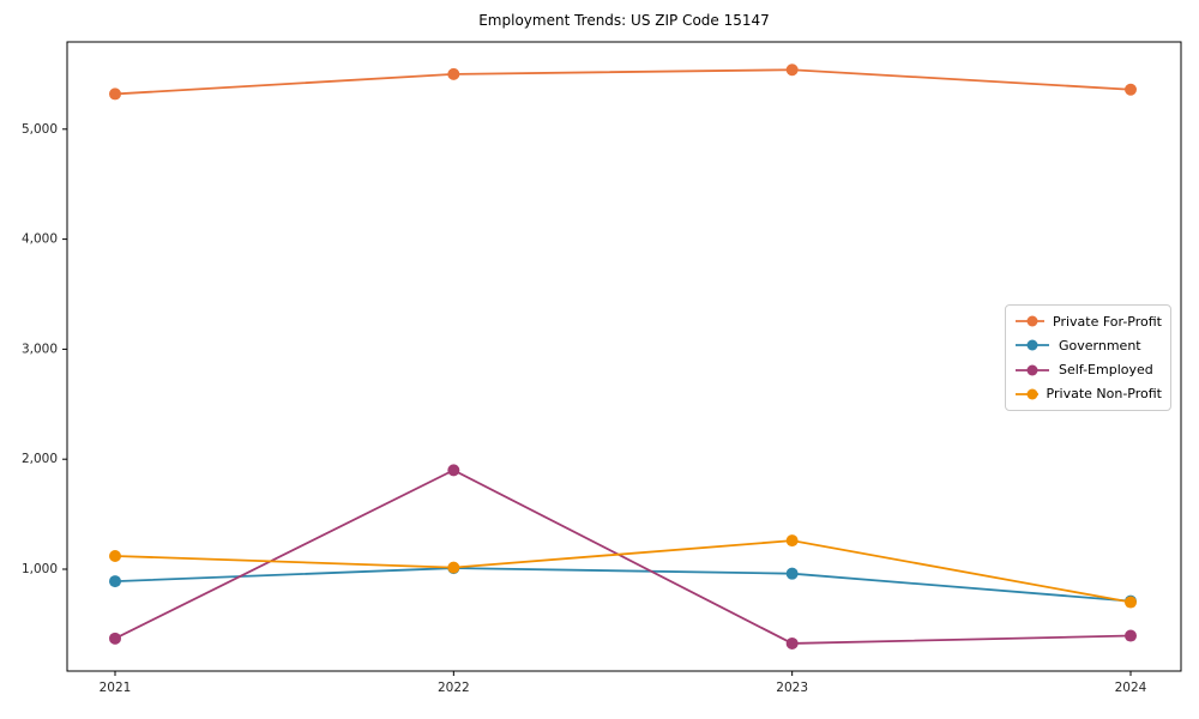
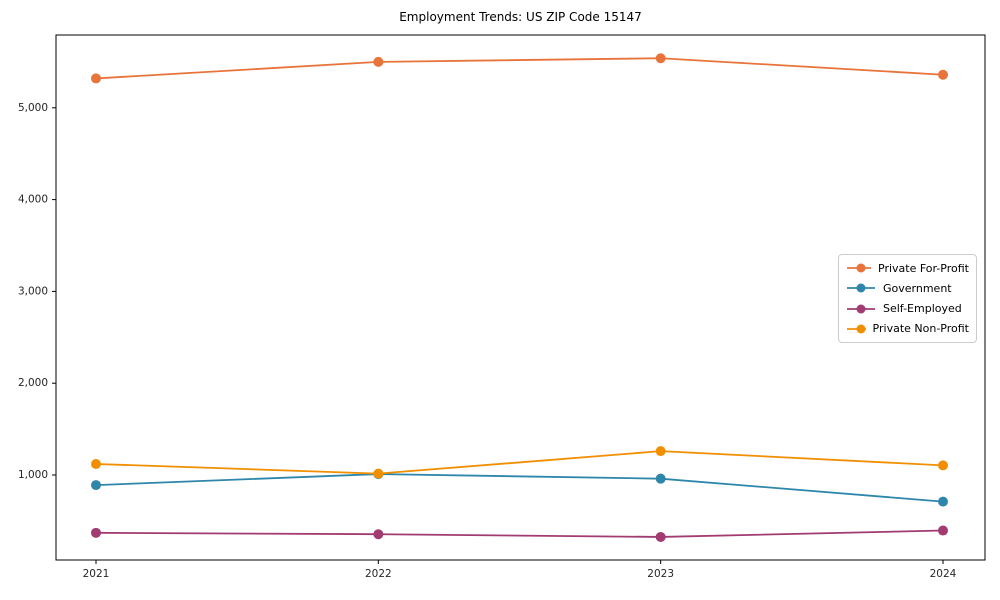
Self-Employed/2022: 1900 -> 400
Private Non-Profit/2024: 700 -> 1100
